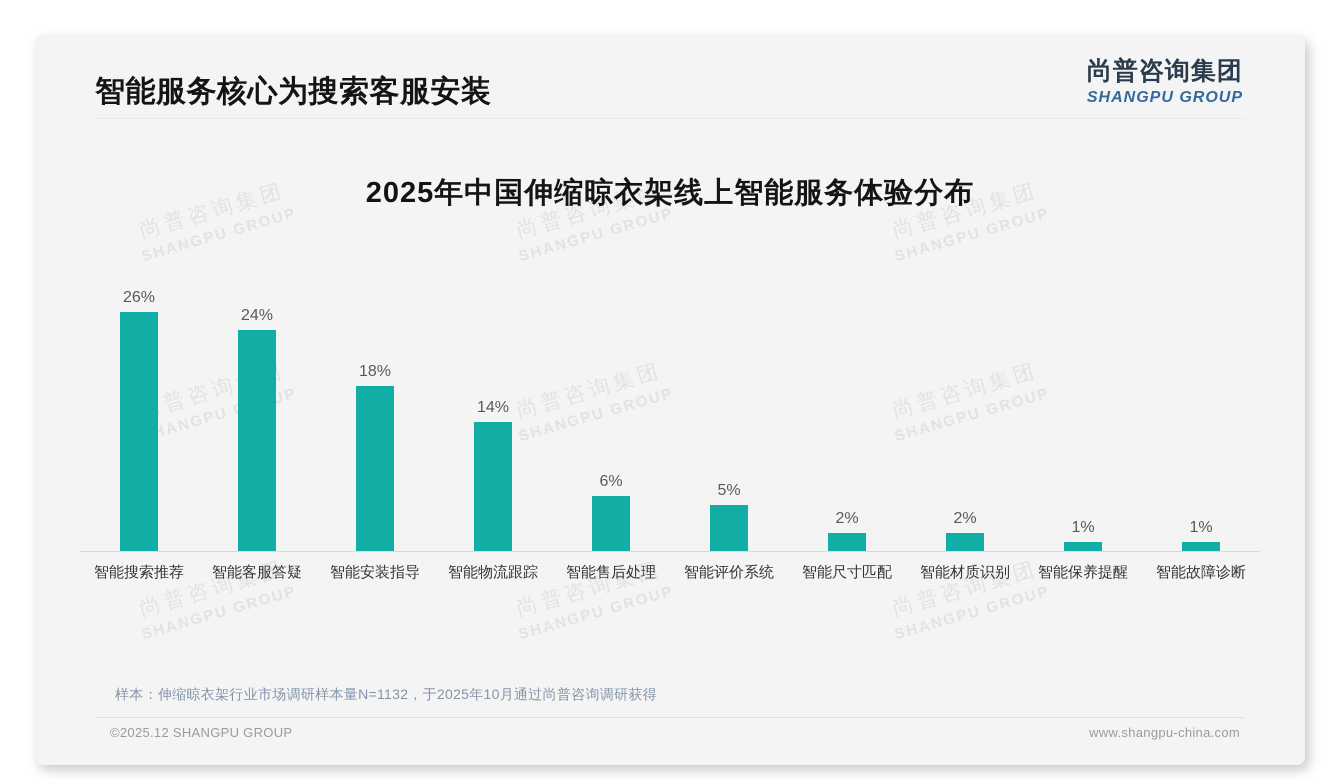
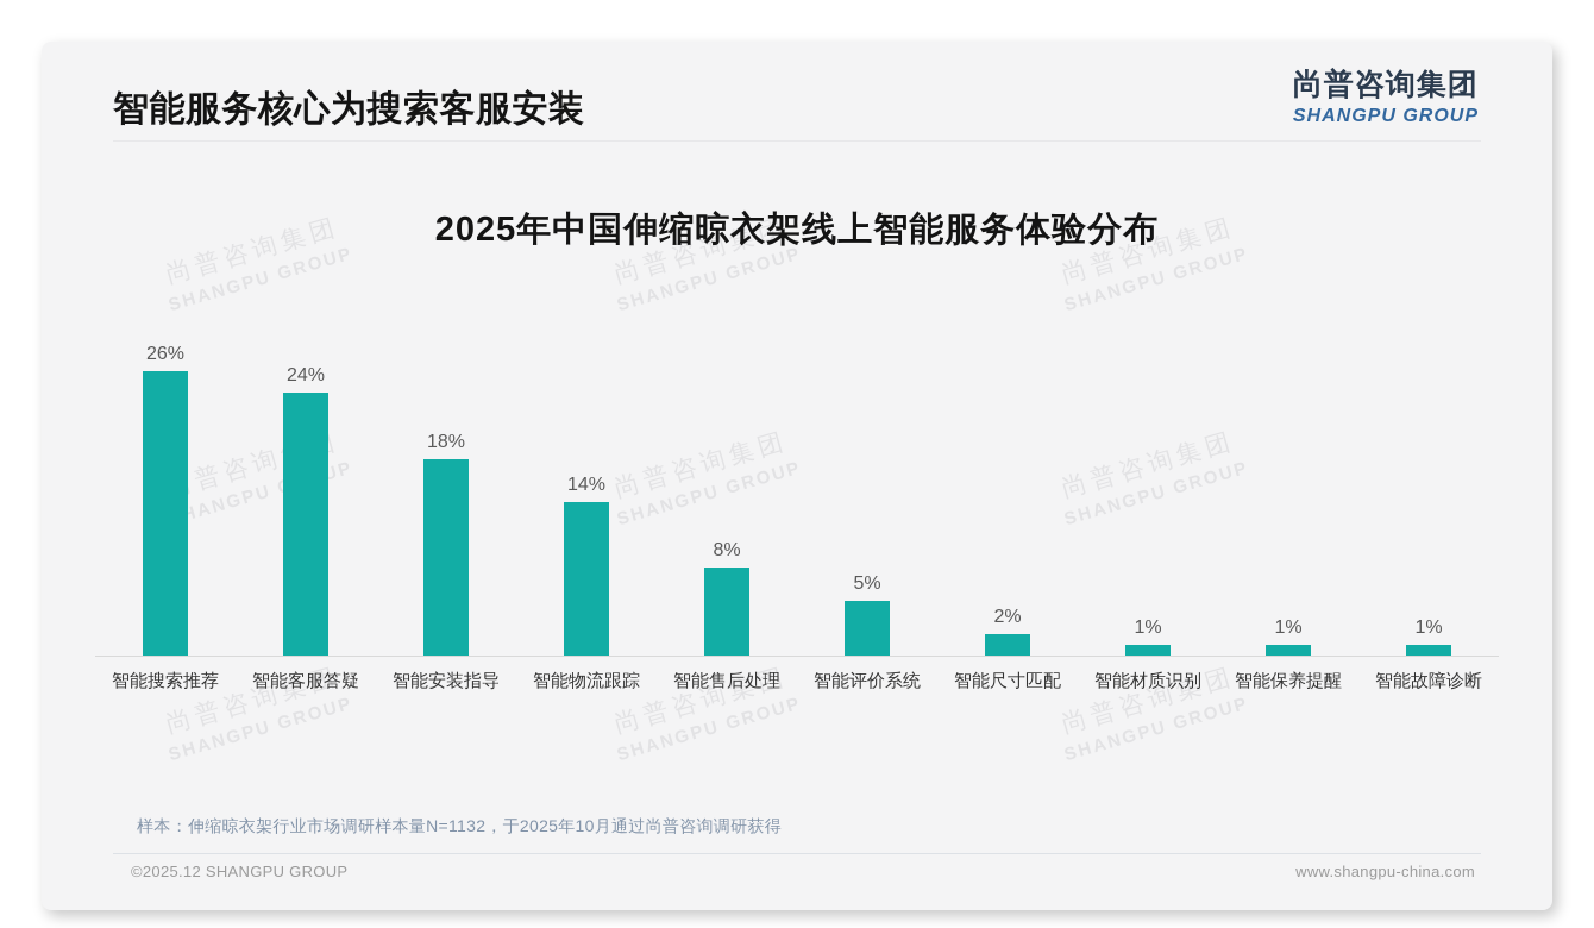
智能售后处理: 6% -> 8%
智能材质识别: 2% -> 1%
